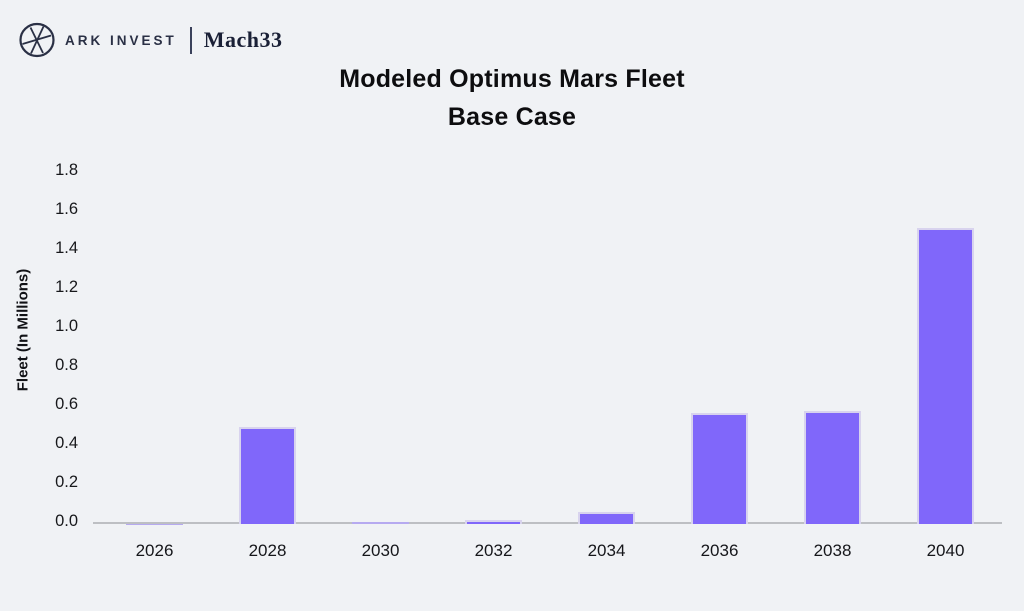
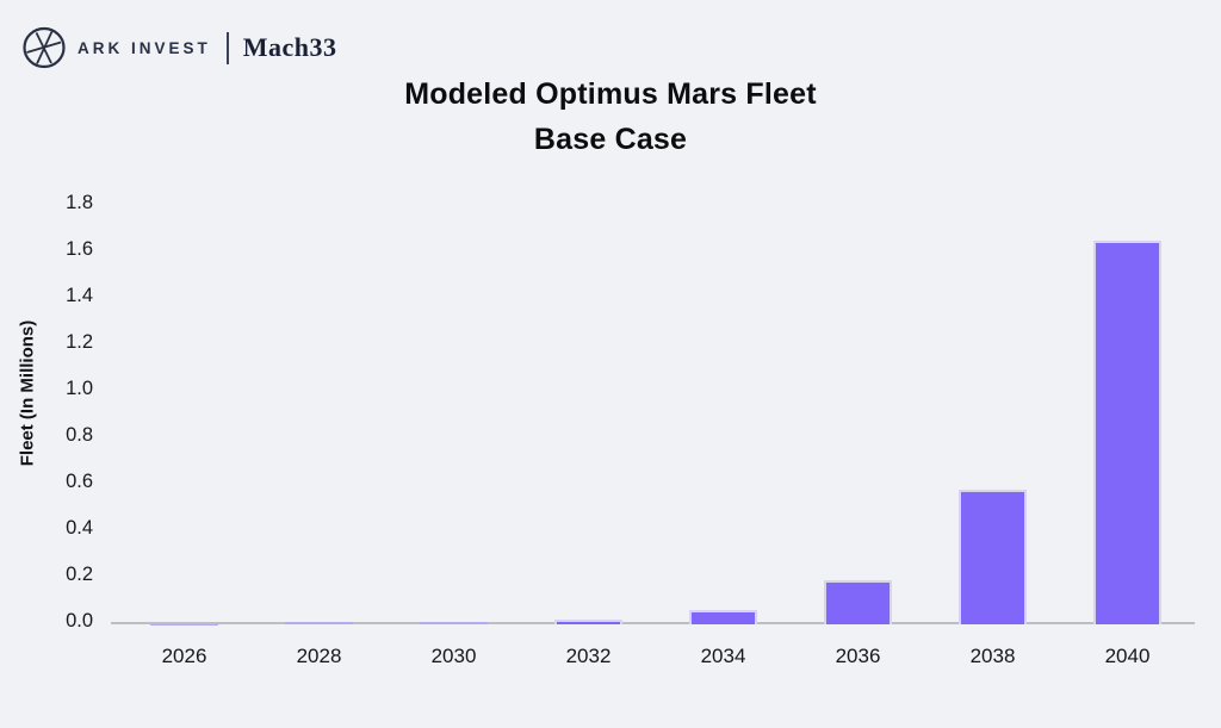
2028: 0.50 -> 0.01
2036: 0.57 -> 0.19
2040: 1.52 -> 1.65
